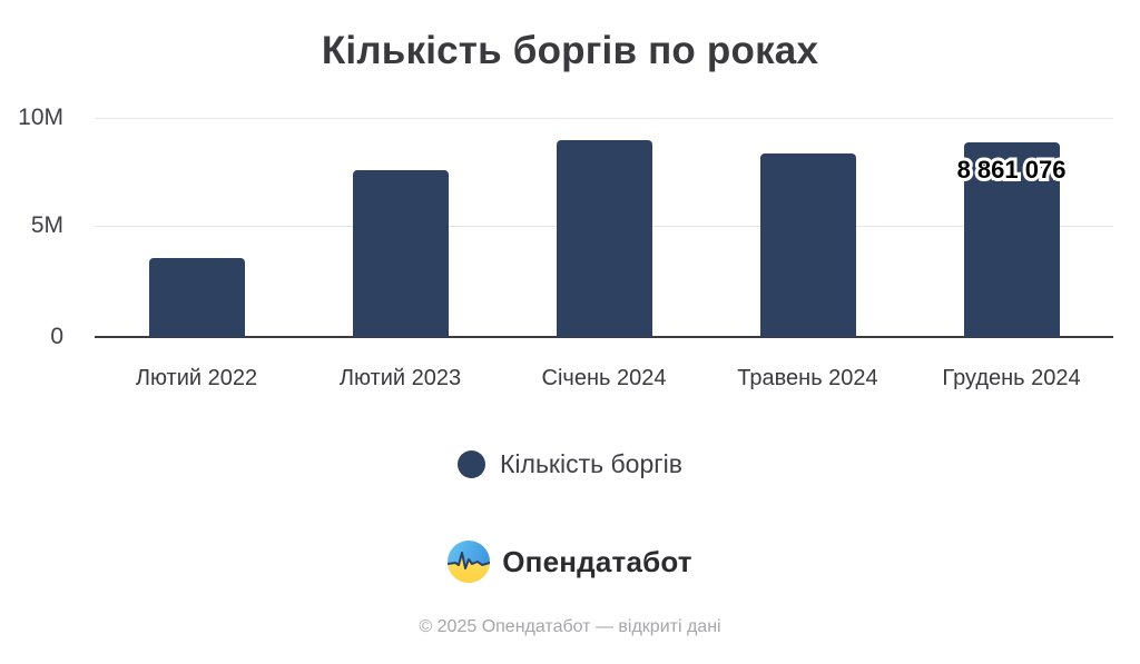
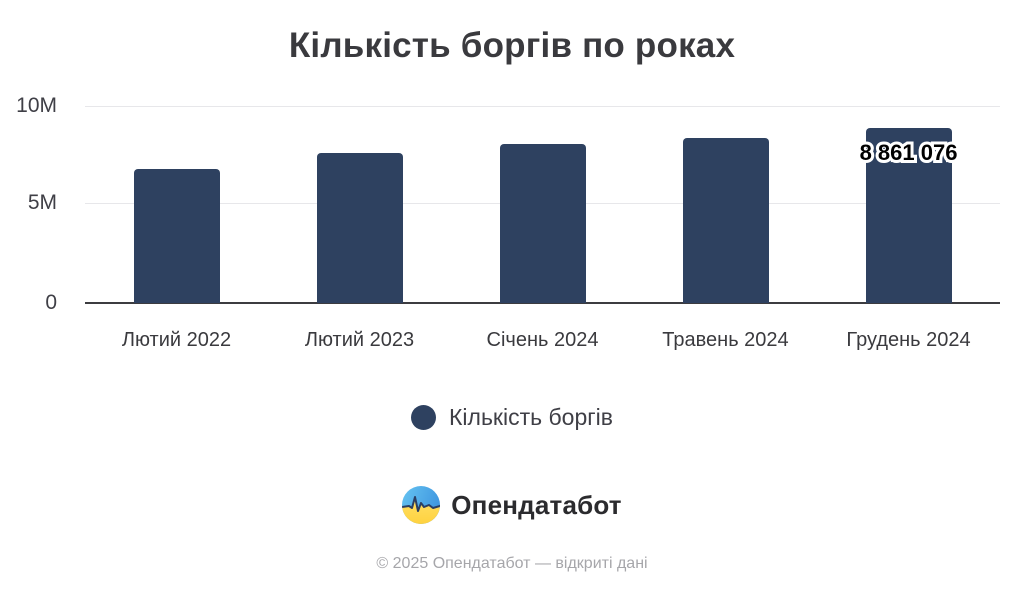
Лютий 2022: 3.6M -> 6.8M
Січень 2024: 9.0M -> 8.0M
